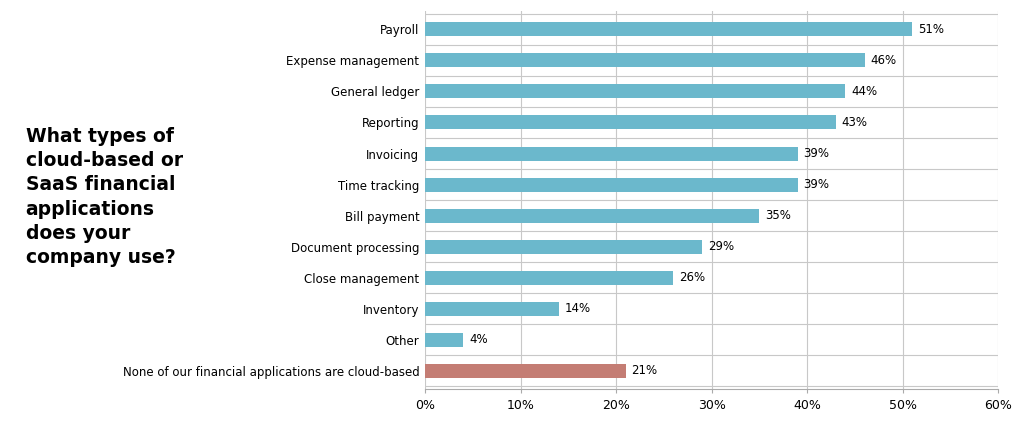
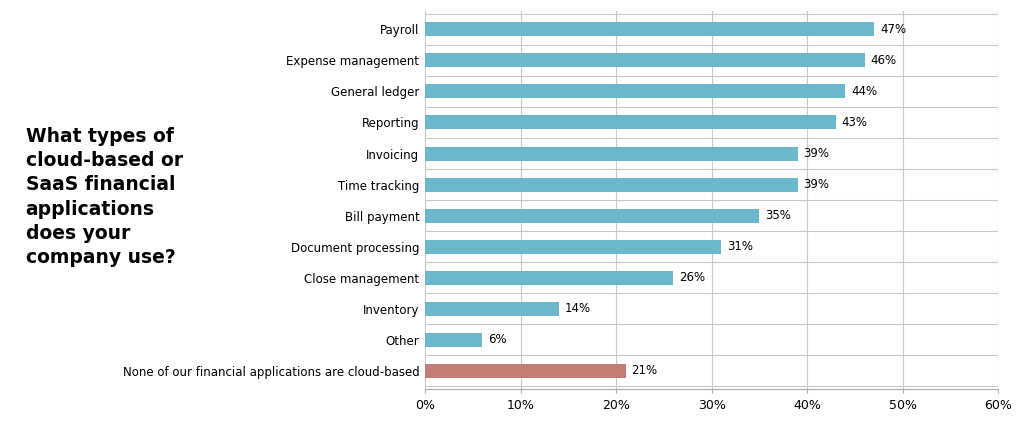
Payroll: 51% -> 47%
Document processing: 29% -> 31%
Other: 4% -> 6%
